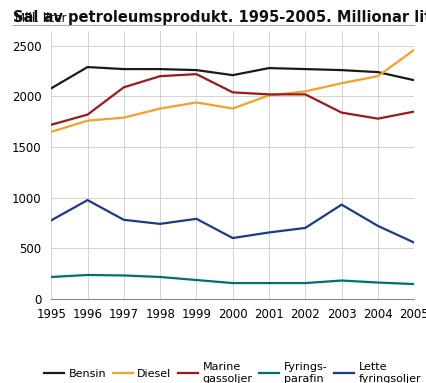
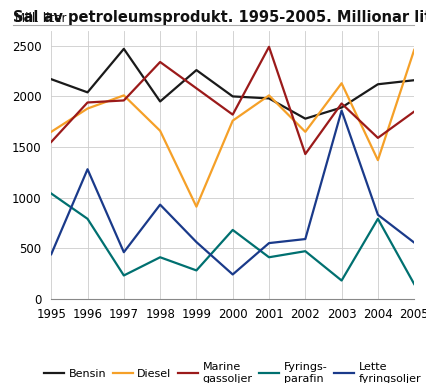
Bensin/1995: 2080 -> 2170
Marine gassoljer/1995: 1720 -> 1550
Fyrings- parafin/1995: 220 -> 1040
Lette fyringsoljer/1995: 780 -> 440
Bensin/1996: 2290 -> 2040
Diesel/1996: 1760 -> 1880
Marine gassoljer/1996: 1820 -> 1940
Fyrings- parafin/1996: 240 -> 790
Lette fyringsoljer/1996: 980 -> 1280
Bensin/1997: 2270 -> 2470
Diesel/1997: 1790 -> 2010
Marine gassoljer/1997: 2090 -> 1960
Lette fyringsoljer/1997: 780 -> 460
Bensin/1998: 2270 -> 1950
Diesel/1998: 1880 -> 1660
Marine gassoljer/1998: 2200 -> 2340
Fyrings- parafin/1998: 220 -> 410
Lette fyringsoljer/1998: 740 -> 930
Diesel/1999: 1940 -> 910
Marine gassoljer/1999: 2220 -> 2080
Fyrings- parafin/1999: 180 -> 280
Lette fyringsoljer/1999: 790 -> 560
Bensin/2000: 2210 -> 2000
Diesel/2000: 1880 -> 1760
Marine gassoljer/2000: 2040 -> 1820
Fyrings- parafin/2000: 160 -> 680
Lette fyringsoljer/2000: 600 -> 240
Bensin/2001: 2280 -> 1980
Marine gassoljer/2001: 2020 -> 2490
Fyrings- parafin/2001: 160 -> 410
Lette fyringsoljer/2001: 660 -> 550
Bensin/2002: 2270 -> 1780
Diesel/2002: 2050 -> 1650
Marine gassoljer/2002: 2020 -> 1430
Fyrings- parafin/2002: 160 -> 470
Lette fyringsoljer/2002: 700 -> 590
Bensin/2003: 2260 -> 1890
Marine gassoljer/2003: 1840 -> 1930
Lette fyringsoljer/2003: 930 -> 1860
Bensin/2004: 2240 -> 2120
Diesel/2004: 2200 -> 1370
Marine gassoljer/2004: 1780 -> 1590
Fyrings- parafin/2004: 160 -> 790
Lette fyringsoljer/2004: 720 -> 830
